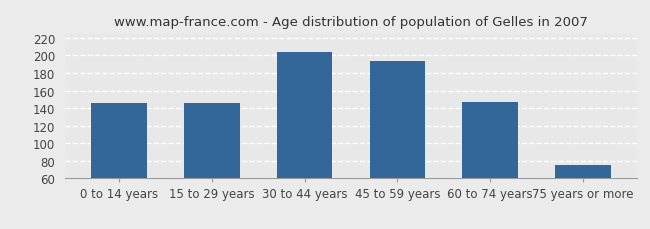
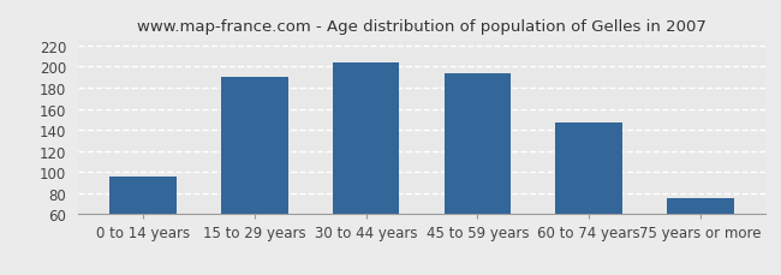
0 to 14 years: 146 -> 96
15 to 29 years: 146 -> 190
